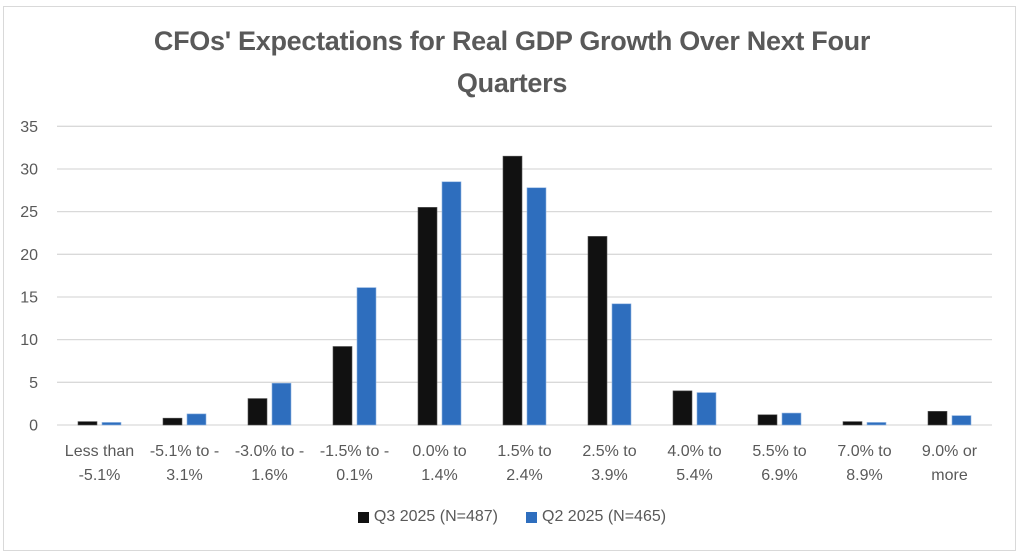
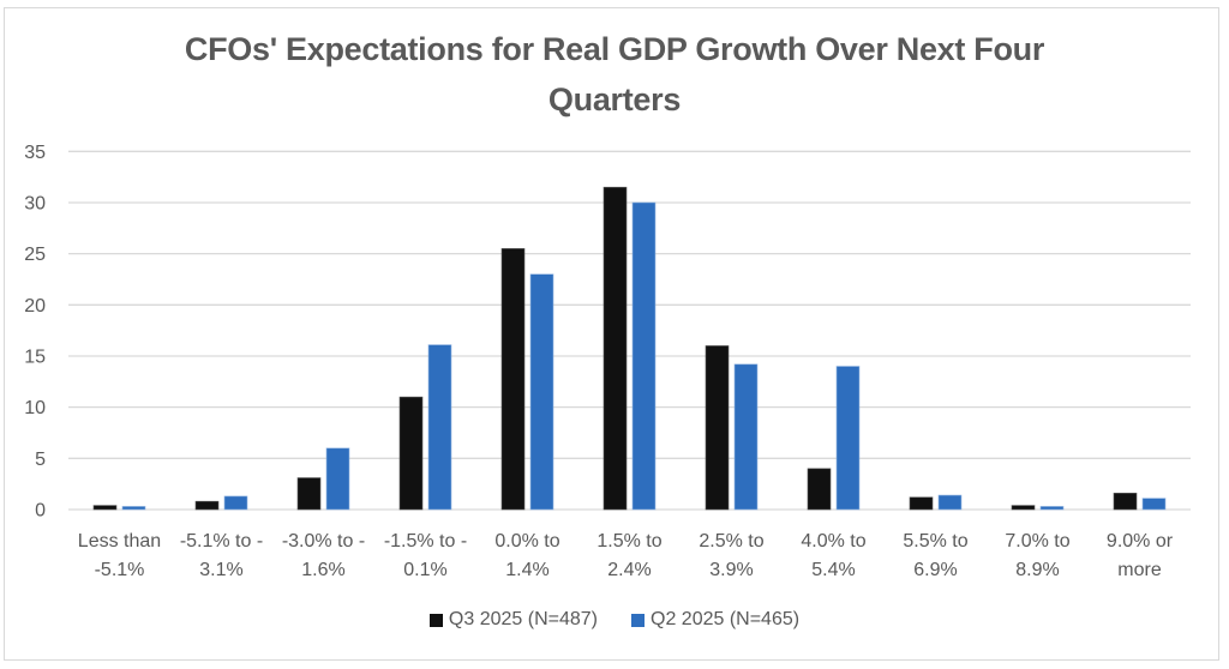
Q2 2025 (N=465)/-3.0% to -1.6%: 5 -> 6
Q3 2025 (N=487)/-1.5% to -0.1%: 9 -> 11
Q2 2025 (N=465)/0.0% to 1.4%: 28 -> 23
Q2 2025 (N=465)/1.5% to 2.4%: 28 -> 30
Q3 2025 (N=487)/2.5% to 3.9%: 22 -> 16
Q2 2025 (N=465)/4.0% to 5.4%: 4 -> 14
